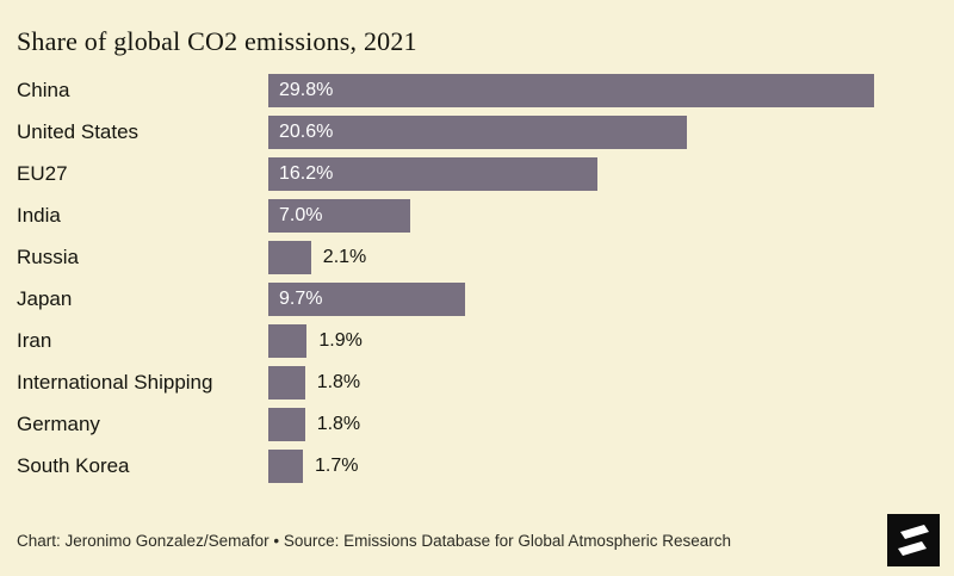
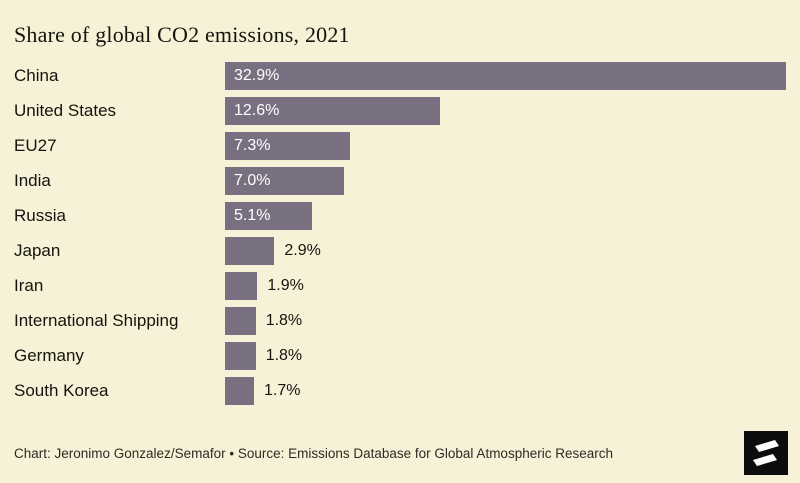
China: 29.8% -> 32.9%
United States: 20.6% -> 12.6%
EU27: 16.2% -> 7.3%
Russia: 2.1% -> 5.1%
Japan: 9.7% -> 2.9%
